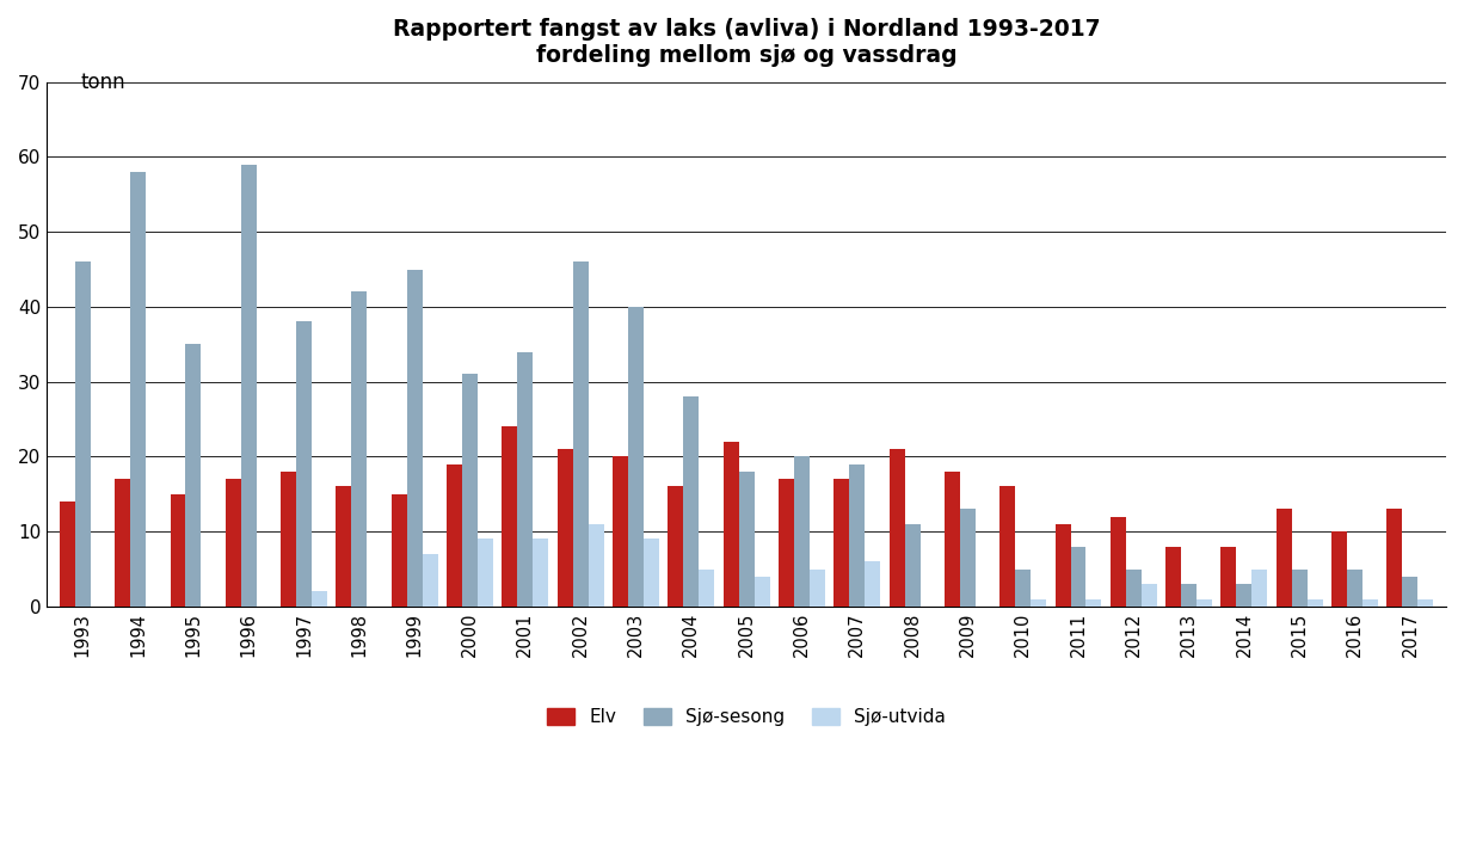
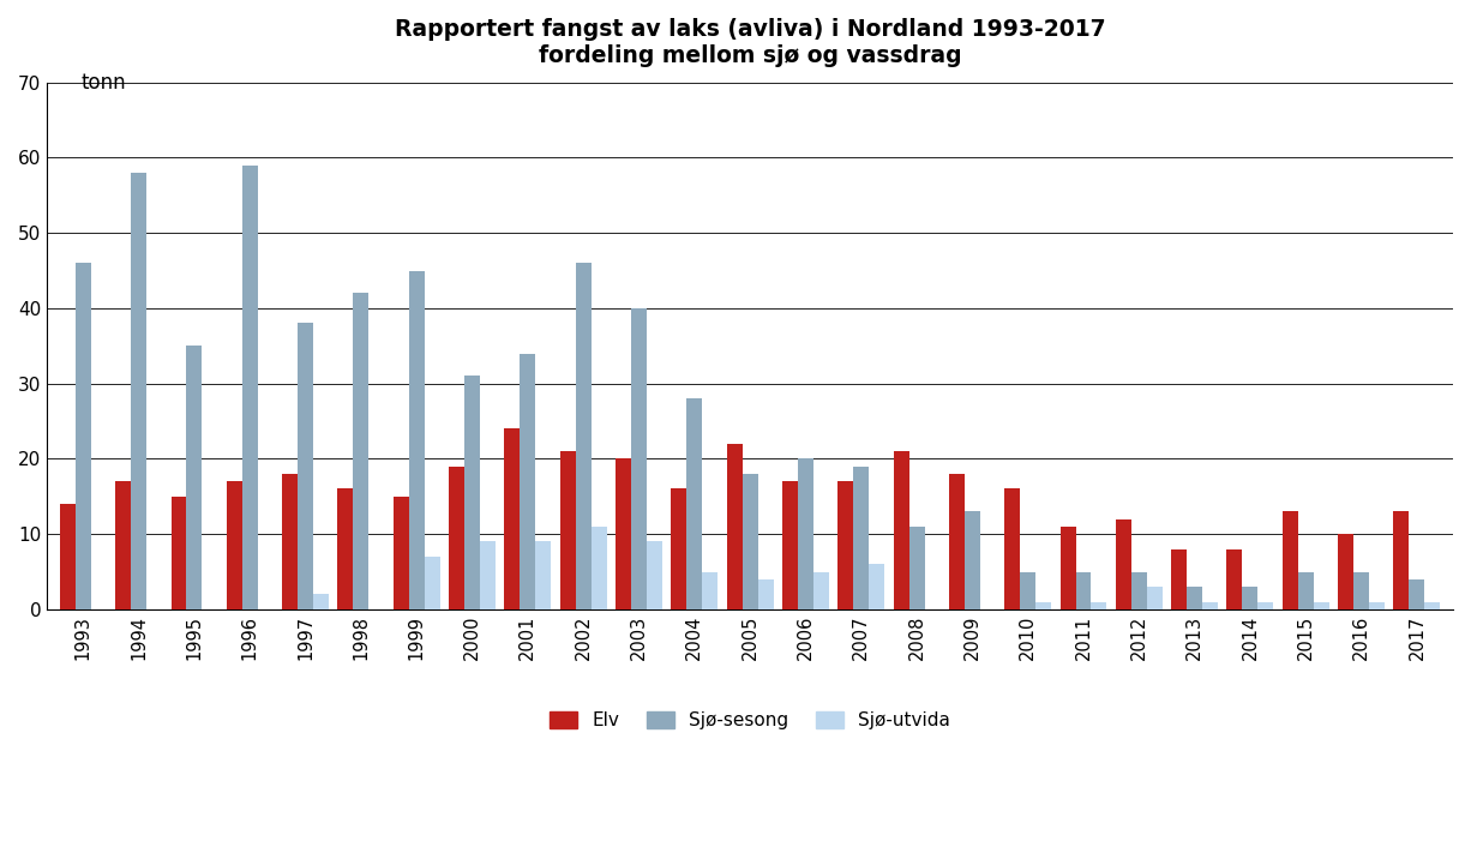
Sjø-sesong/2011: 8 -> 5
Sjø-utvida/2014: 5 -> 1
